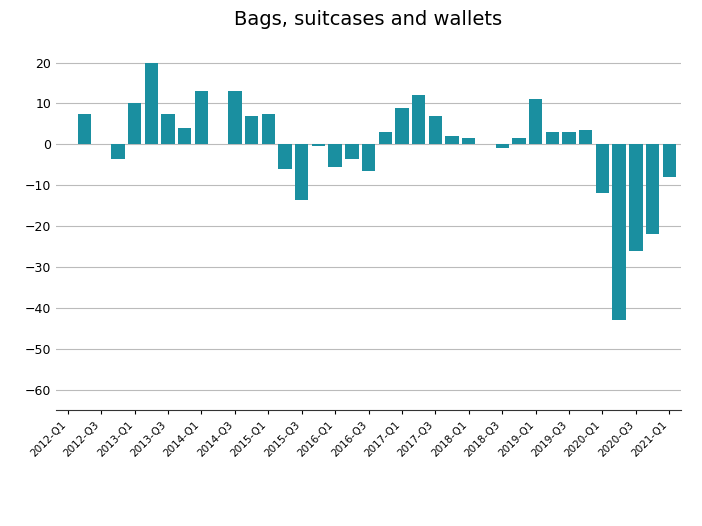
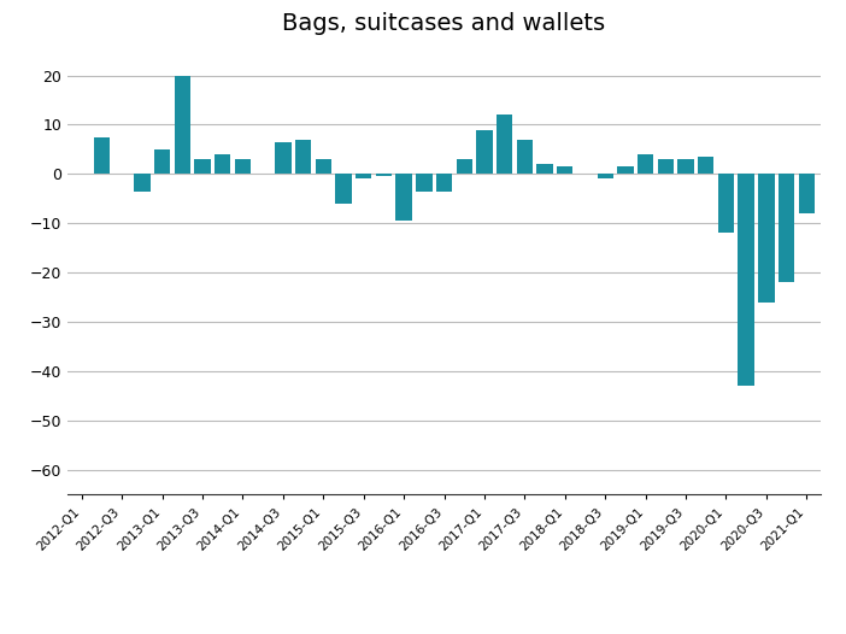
2013-Q1: 10.0 -> 5.0
2013-Q3: 7.5 -> 3.0
2014-Q1: 13.0 -> 3.0
2014-Q3: 13.0 -> 6.5
2015-Q1: 7.5 -> 3.0
2015-Q3: -13.5 -> -1.0
2016-Q1: -5.5 -> -9.5
2016-Q3: -6.5 -> -3.5
2019-Q1: 11.0 -> 4.0
